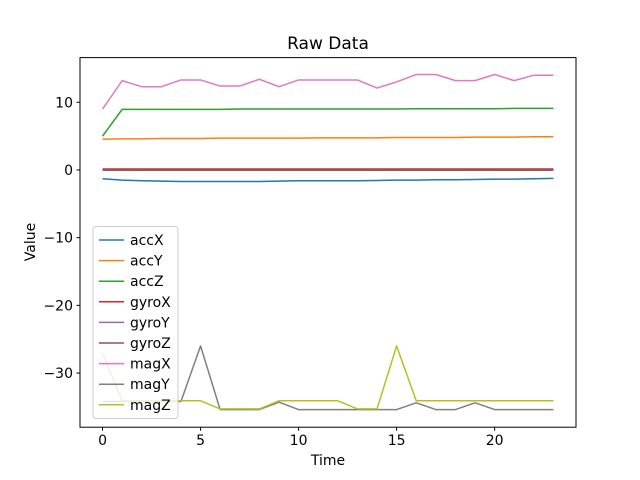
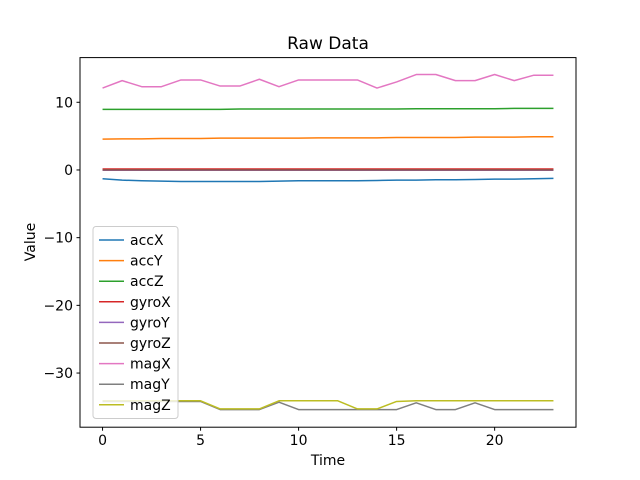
accZ/0: 5 -> 9
magX/0: 9 -> 12
magZ/0: -27 -> -34
magY/5: -26 -> -34
magZ/15: -26 -> -34
